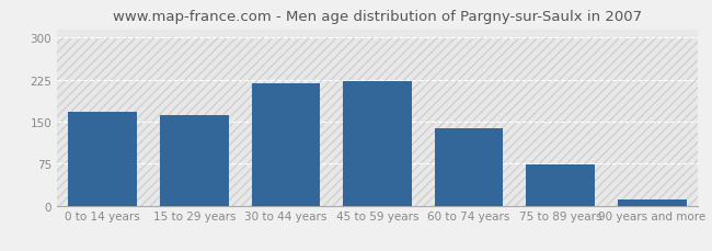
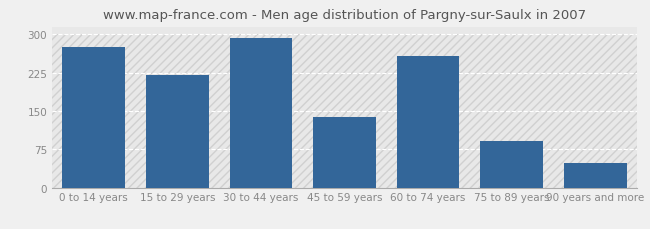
0 to 14 years: 168 -> 276
15 to 29 years: 161 -> 220
30 to 44 years: 219 -> 292
45 to 59 years: 223 -> 138
60 to 74 years: 138 -> 258
75 to 89 years: 74 -> 92
90 years and more: 10 -> 48
